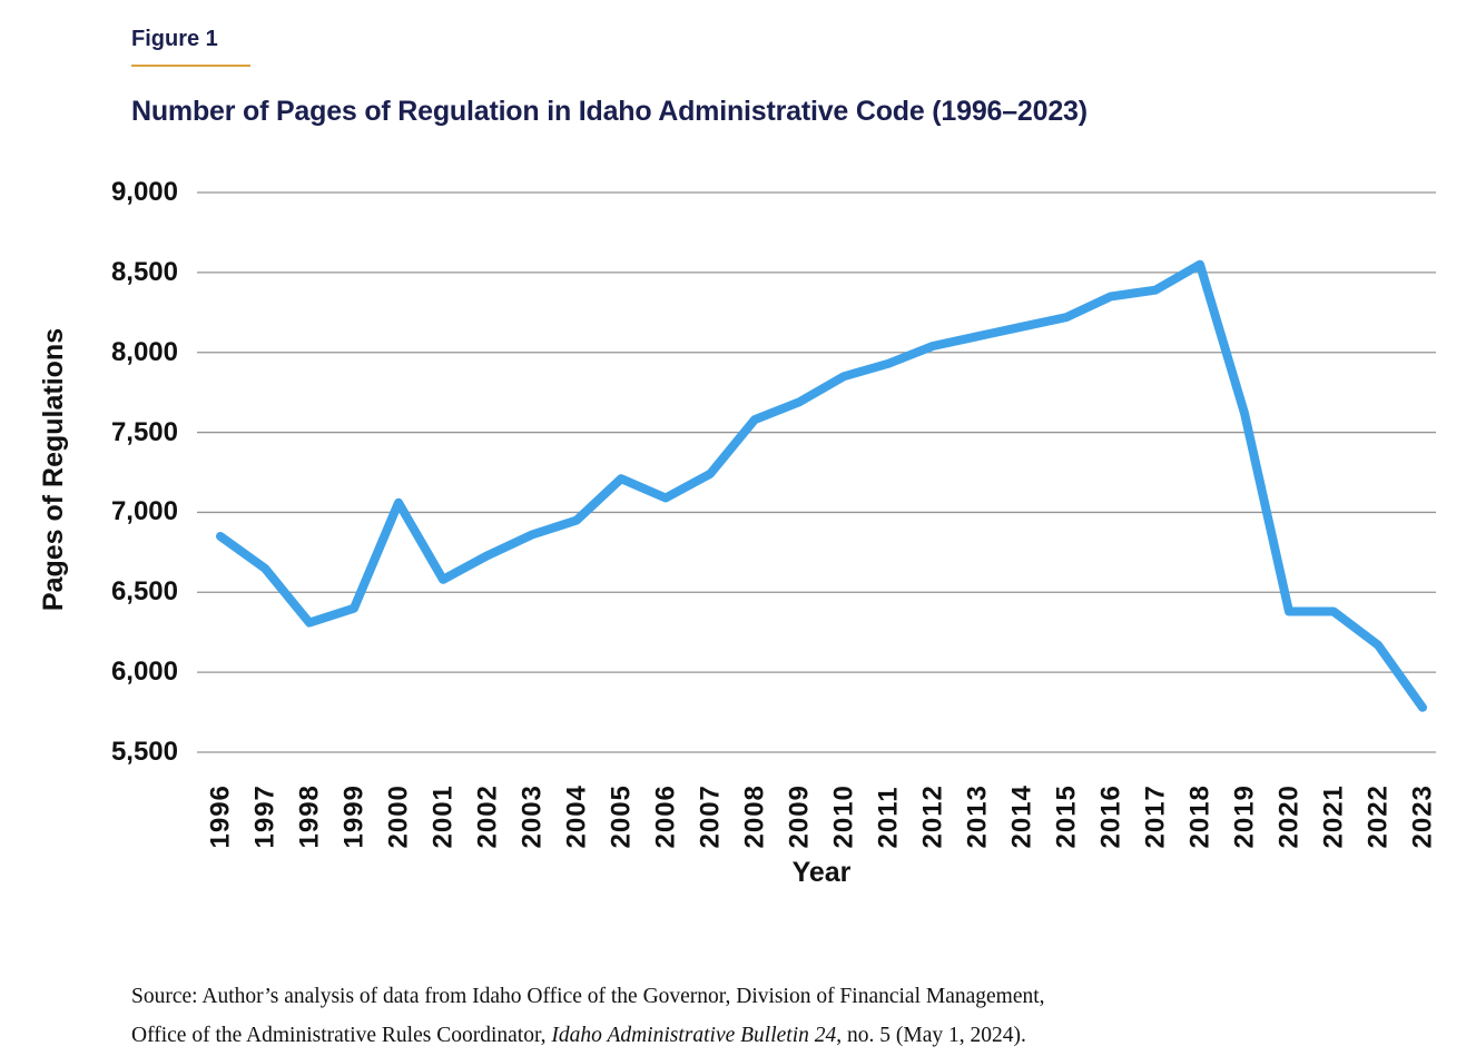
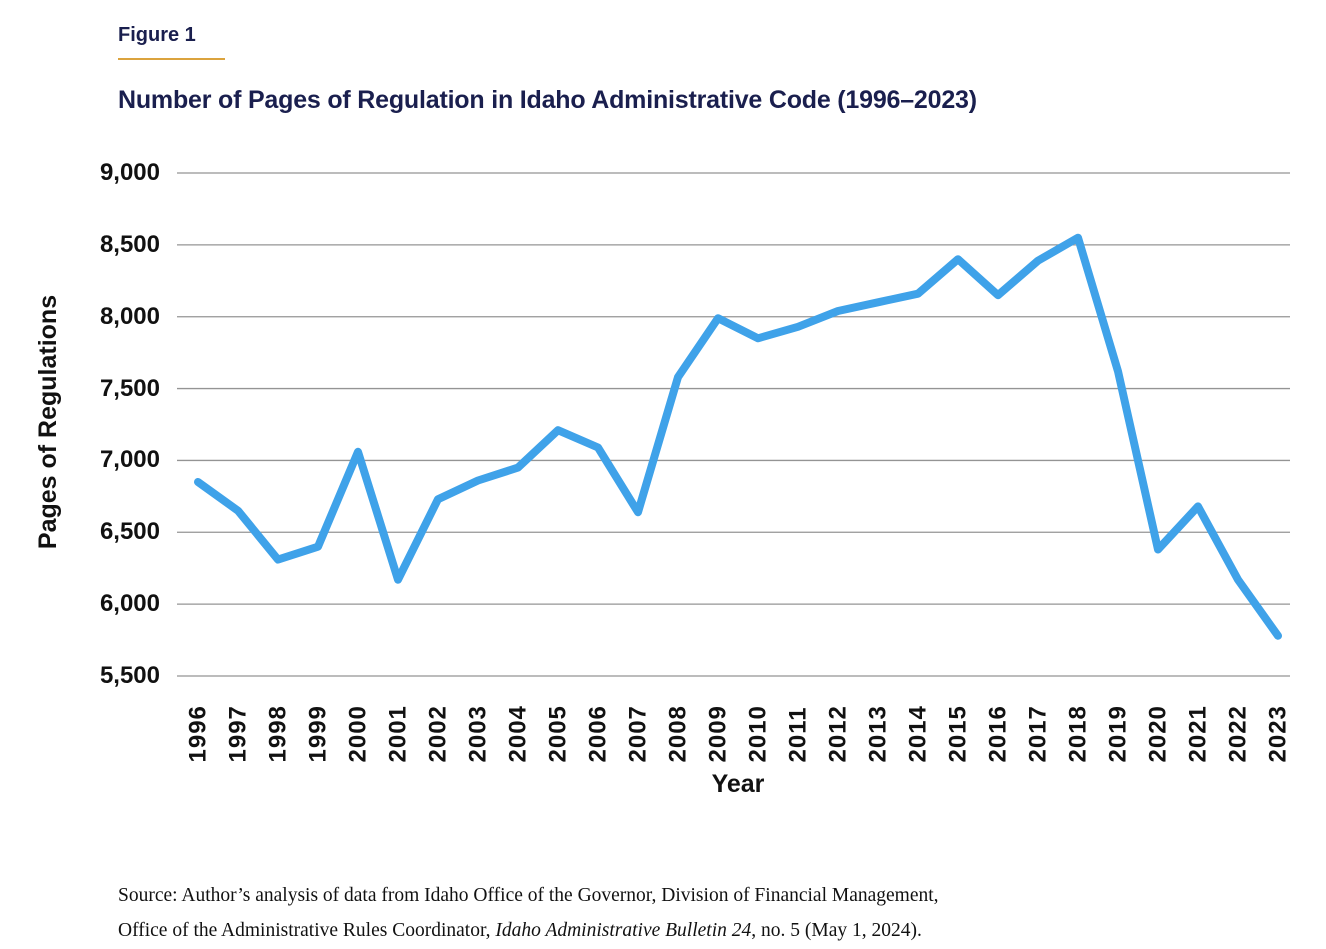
2001: 6580 -> 6170
2007: 7240 -> 6640
2009: 7690 -> 7990
2015: 8220 -> 8400
2016: 8350 -> 8150
2021: 6380 -> 6680
